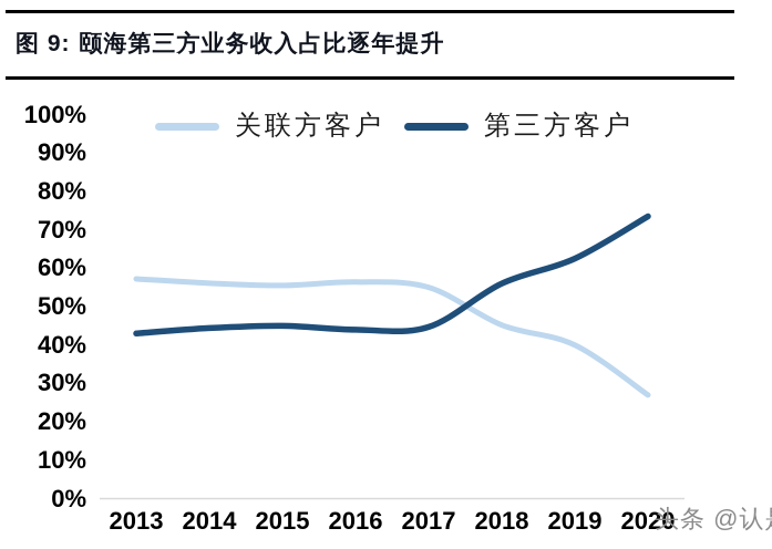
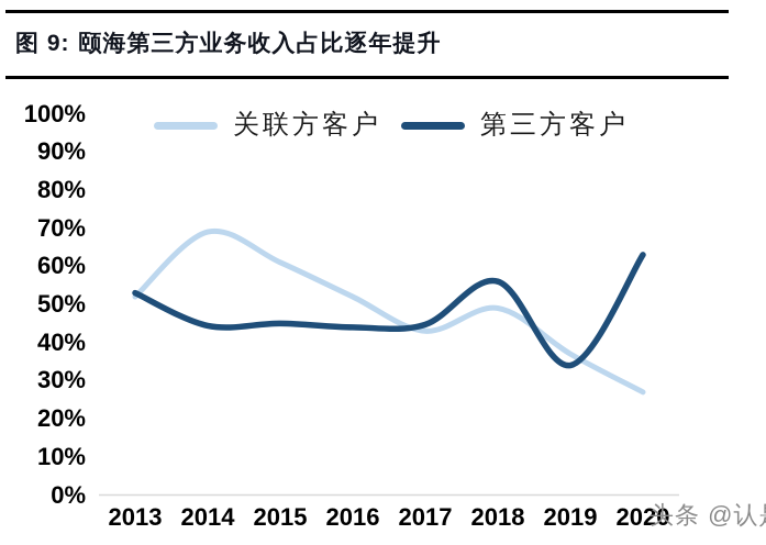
关联方客户/2013: 57% -> 52%
第三方客户/2013: 43% -> 53%
关联方客户/2014: 56% -> 69%
关联方客户/2015: 56% -> 61%
关联方客户/2016: 56% -> 52%
关联方客户/2017: 55% -> 43%
关联方客户/2018: 45% -> 49%
关联方客户/2019: 40% -> 37%
第三方客户/2019: 62% -> 34%
第三方客户/2020: 74% -> 63%
